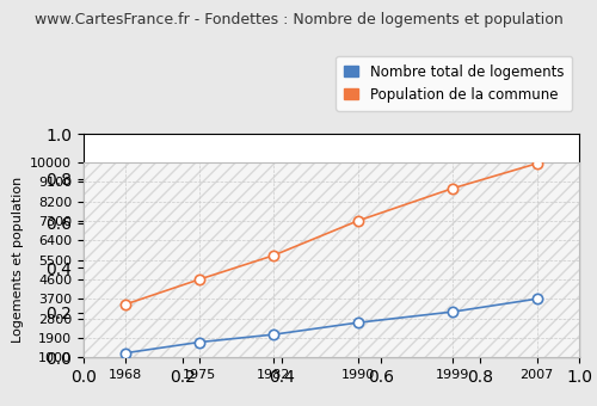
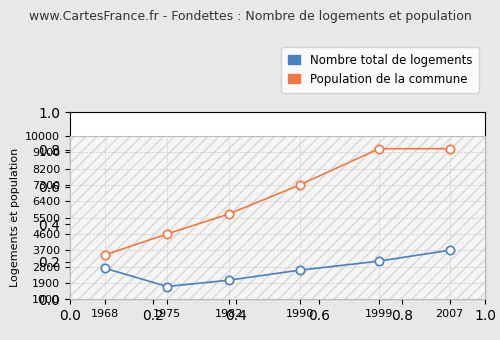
Nombre total de logements/1968: 1200 -> 2700
Population de la commune/1999: 8800 -> 9300
Population de la commune/2007: 10000 -> 9300
